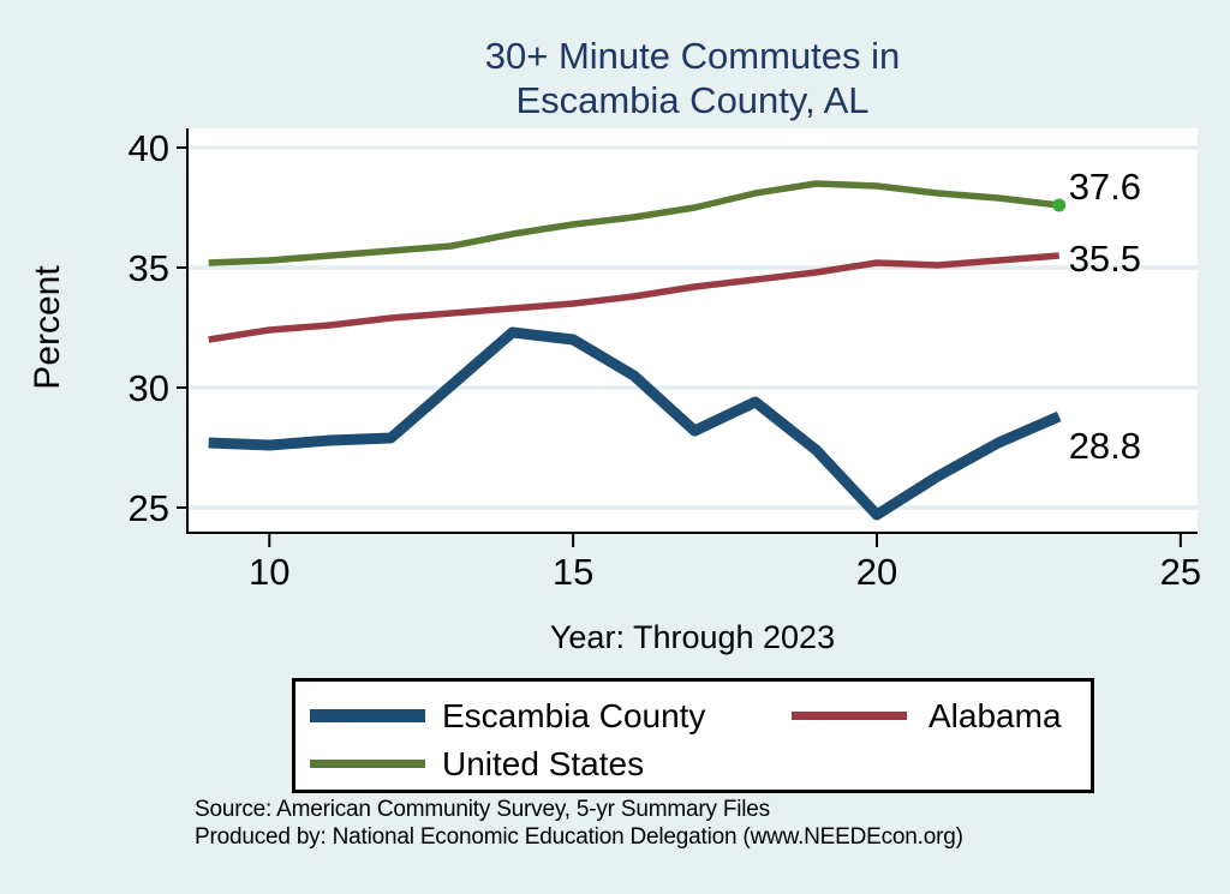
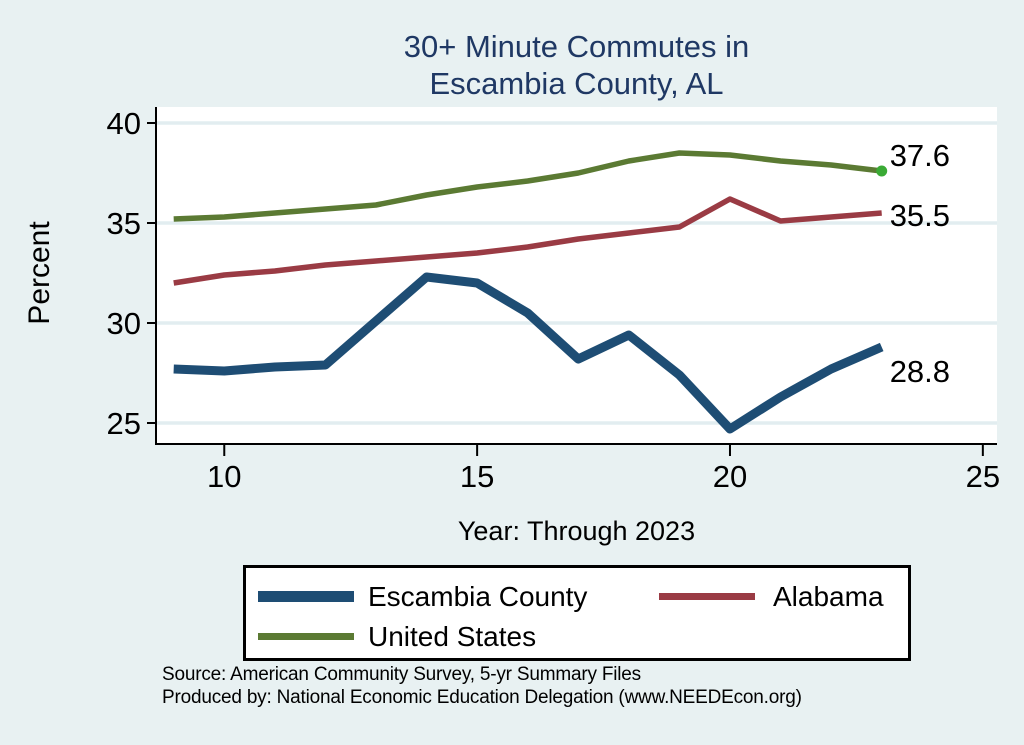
Alabama/20: 35.2 -> 36.2
